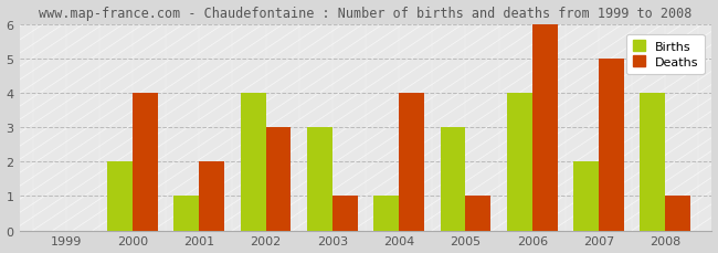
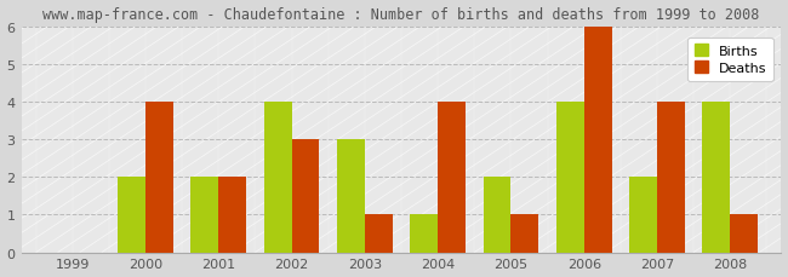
Births/2001: 1 -> 2
Births/2005: 3 -> 2
Deaths/2007: 5 -> 4
